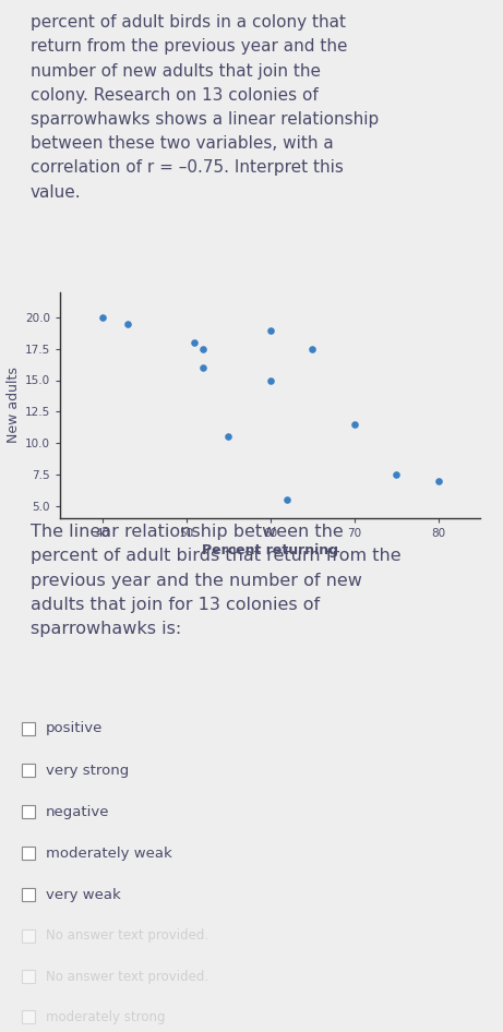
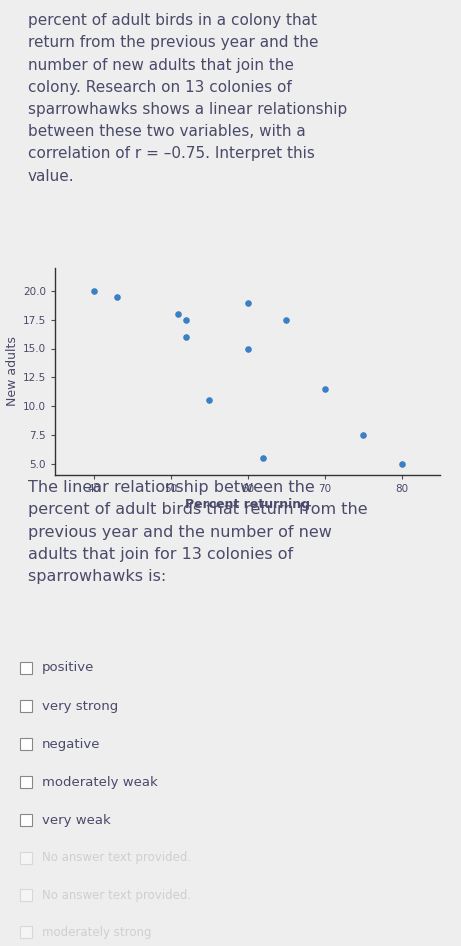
80: 7.0 -> 5.0
